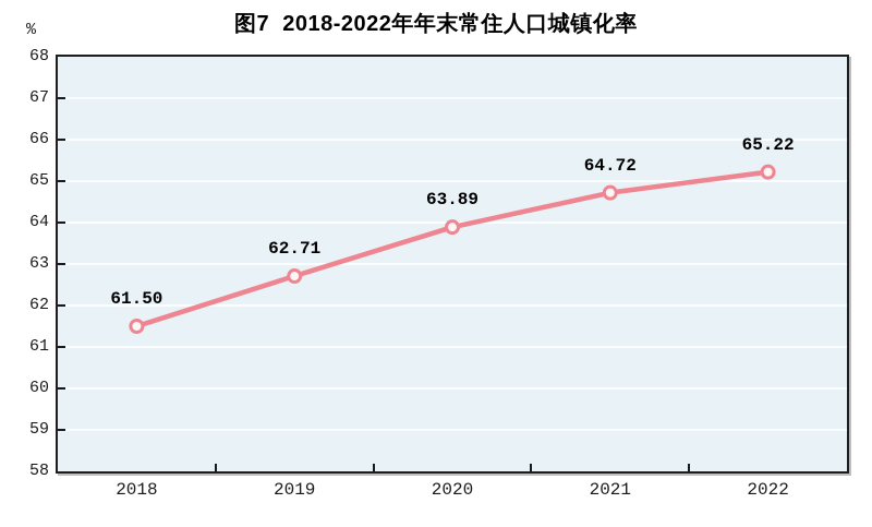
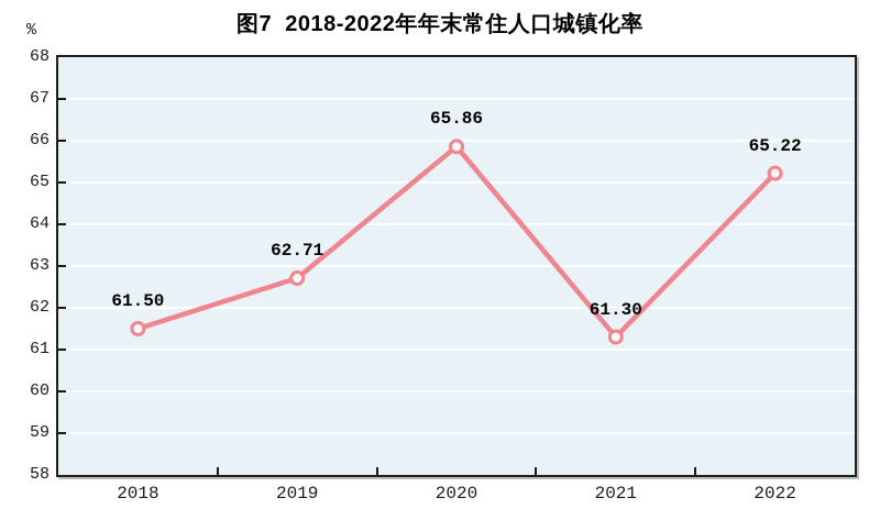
2020: 63.89 -> 65.86
2021: 64.72 -> 61.30
